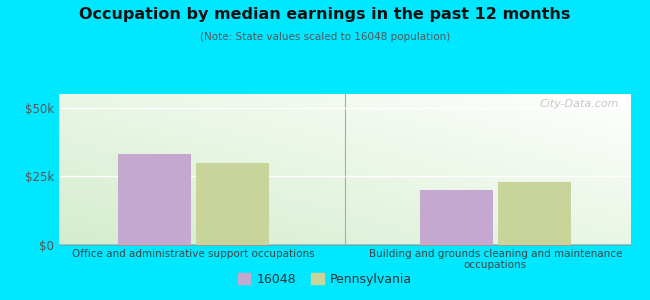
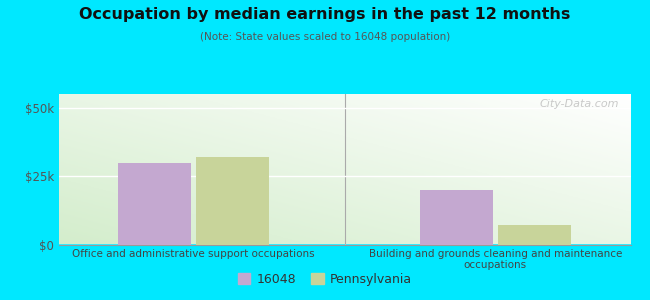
16048/Office and administrative support occupations: $33k -> $30k
Pennsylvania/Office and administrative support occupations: $30k -> $32k
Pennsylvania/Building and grounds cleaning and maintenance occupations: $23k -> $7k
